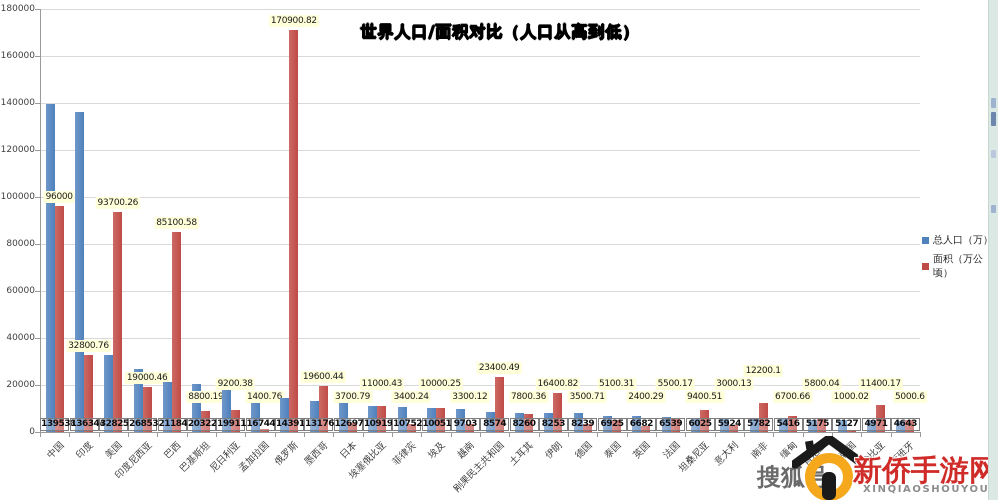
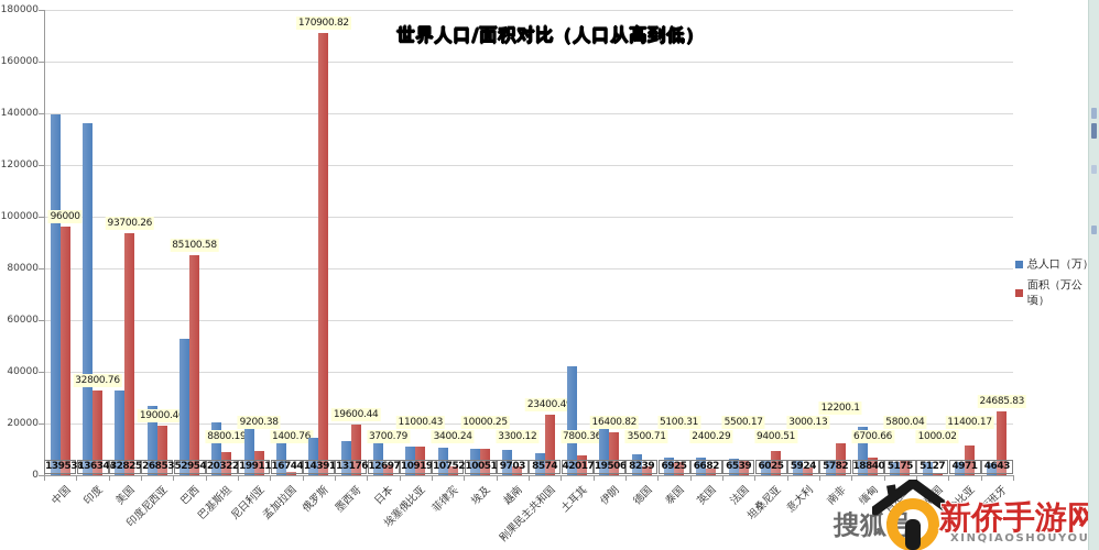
总人口（万）/巴西: 21184 -> 52954
总人口（万）/土耳其: 8260 -> 42017
总人口（万）/伊朗: 8253 -> 19506
总人口（万）/缅甸: 5416 -> 18840
面积（万公顷）/西班牙: 5000.6 -> 24685.83
